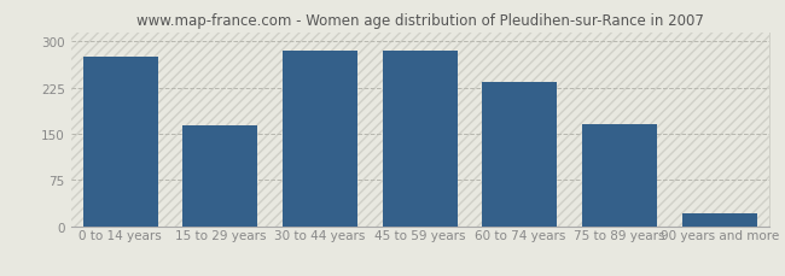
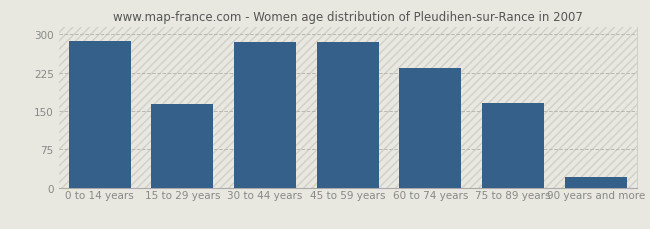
0 to 14 years: 276 -> 287
